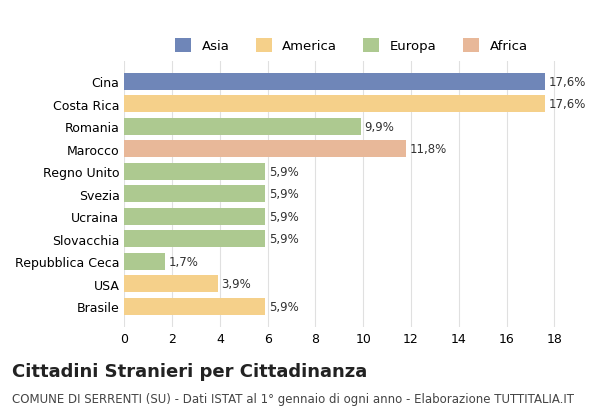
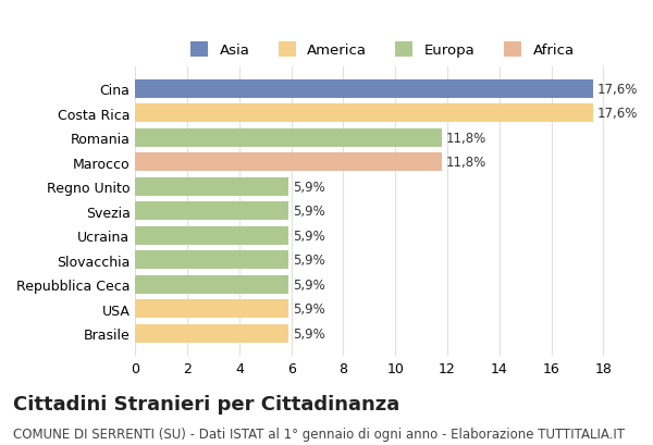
Romania: 9,9% -> 11,8%
Repubblica Ceca: 1,7% -> 5,9%
USA: 3,9% -> 5,9%
